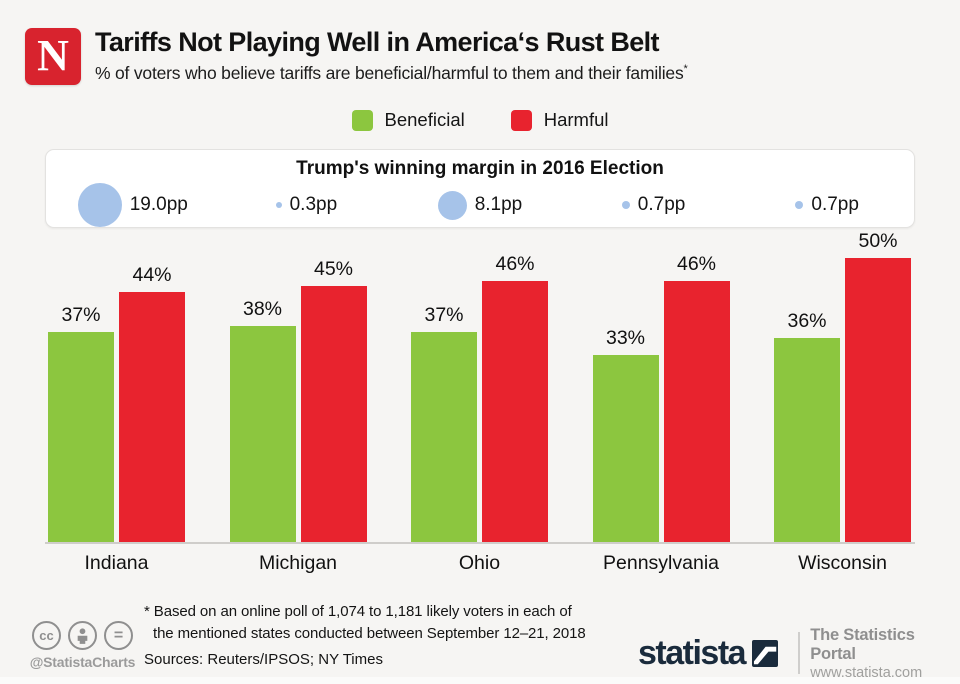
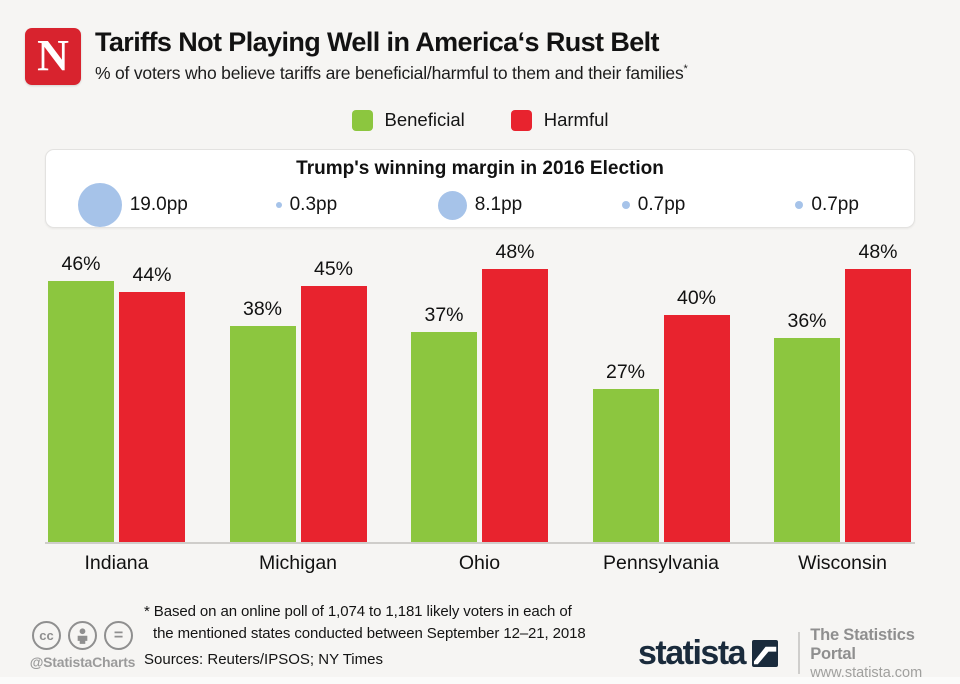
Beneficial/Indiana: 37% -> 46%
Harmful/Ohio: 46% -> 48%
Beneficial/Pennsylvania: 33% -> 27%
Harmful/Pennsylvania: 46% -> 40%
Harmful/Wisconsin: 50% -> 48%
